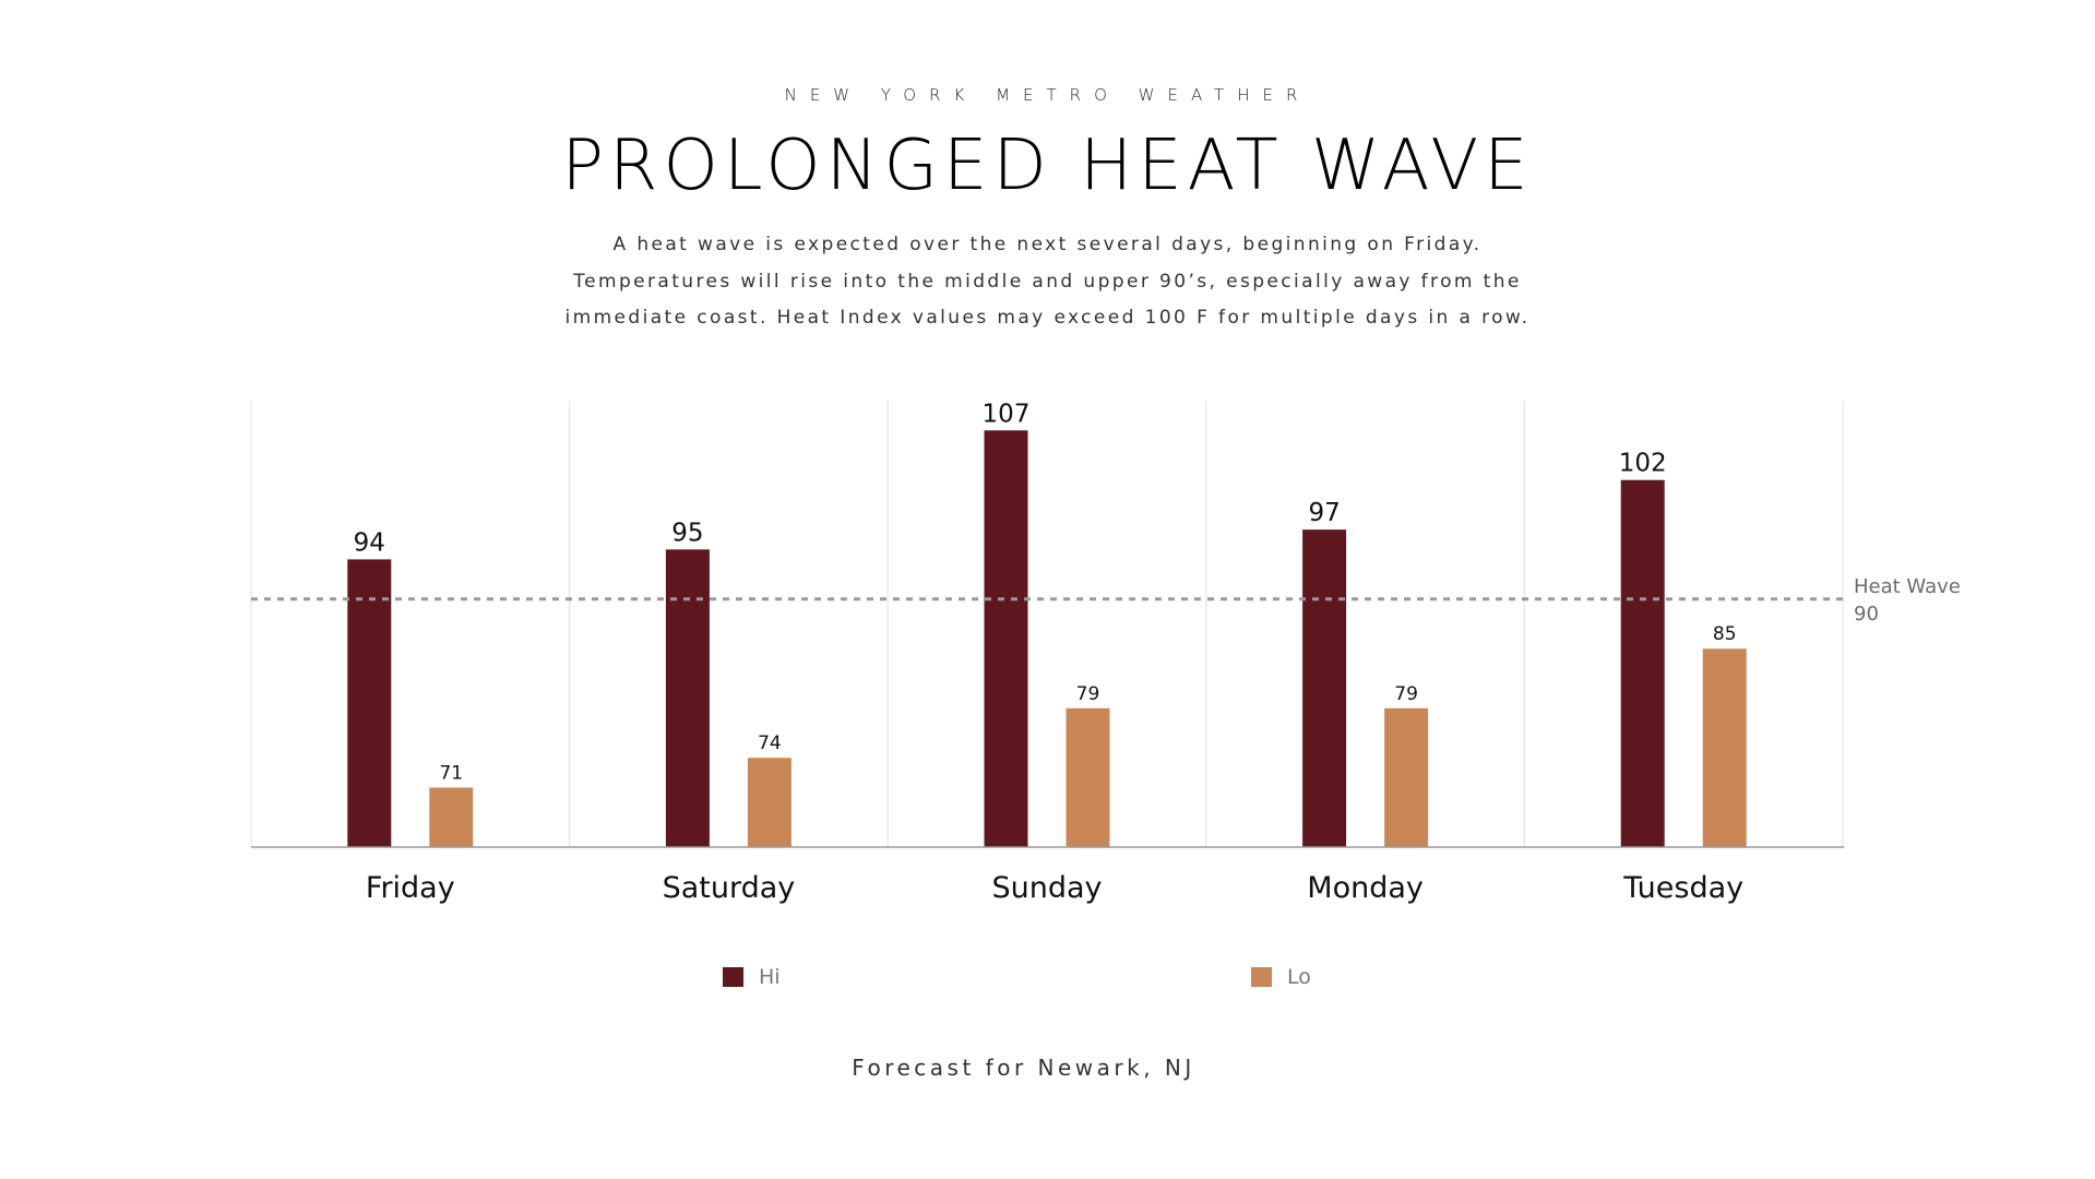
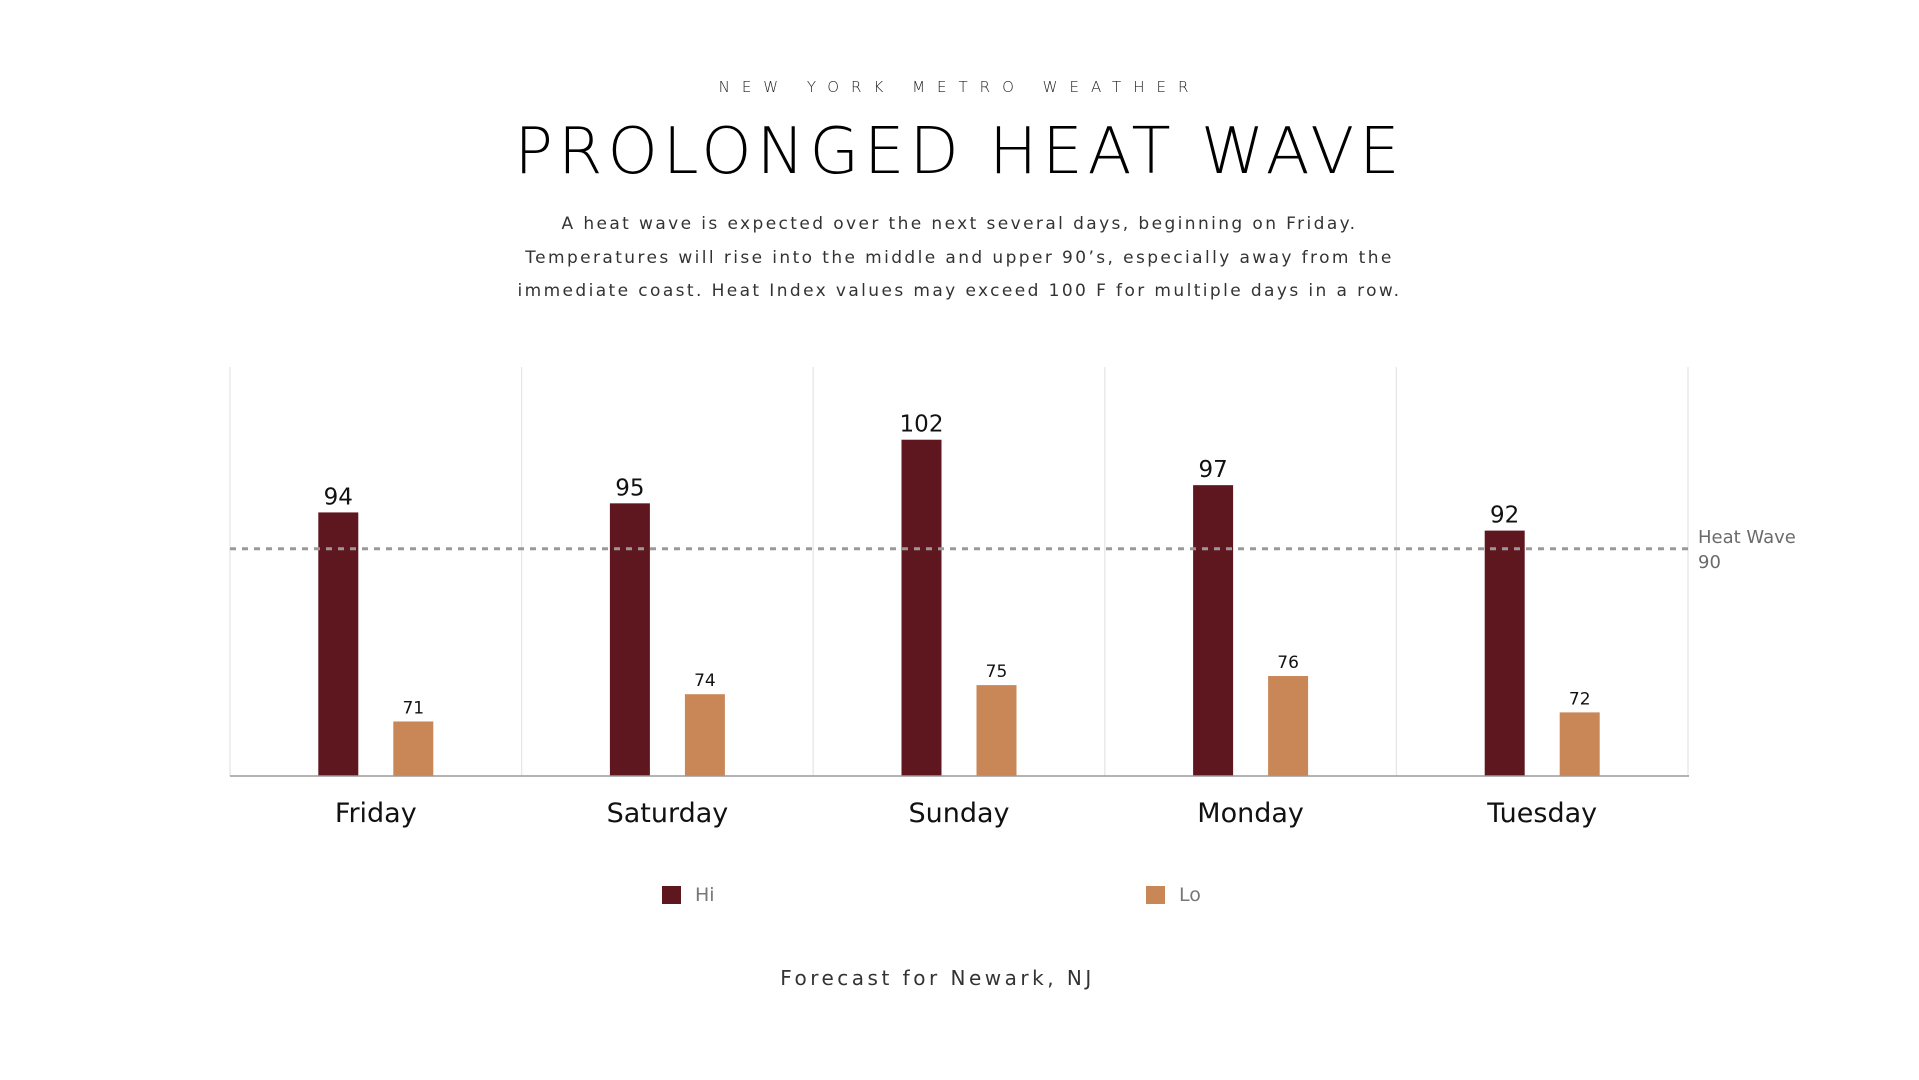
Hi/Sunday: 107 -> 102
Lo/Sunday: 79 -> 75
Lo/Monday: 79 -> 76
Hi/Tuesday: 102 -> 92
Lo/Tuesday: 85 -> 72
